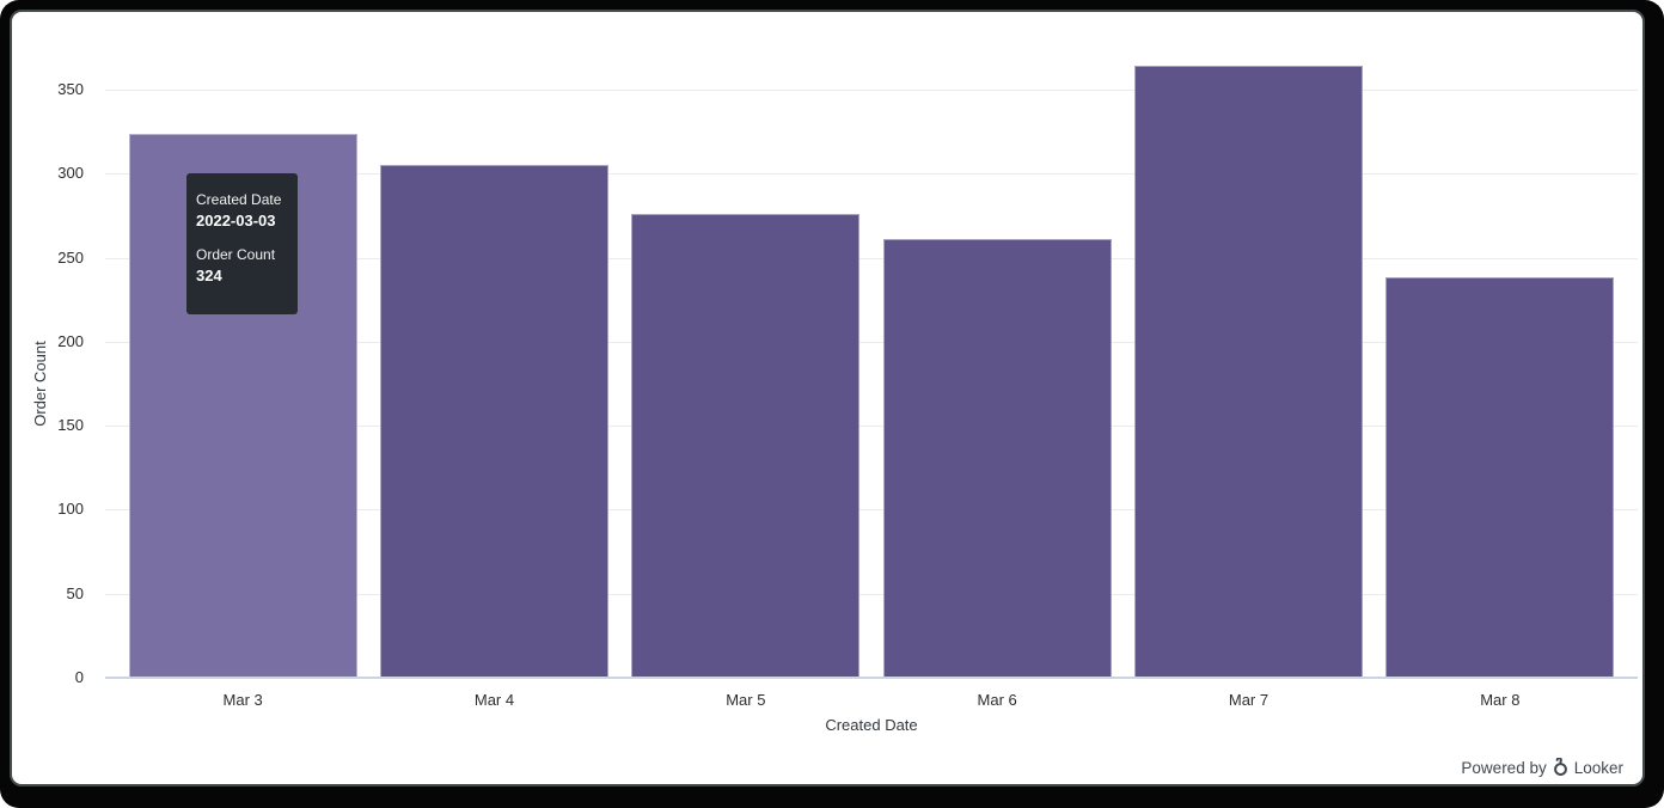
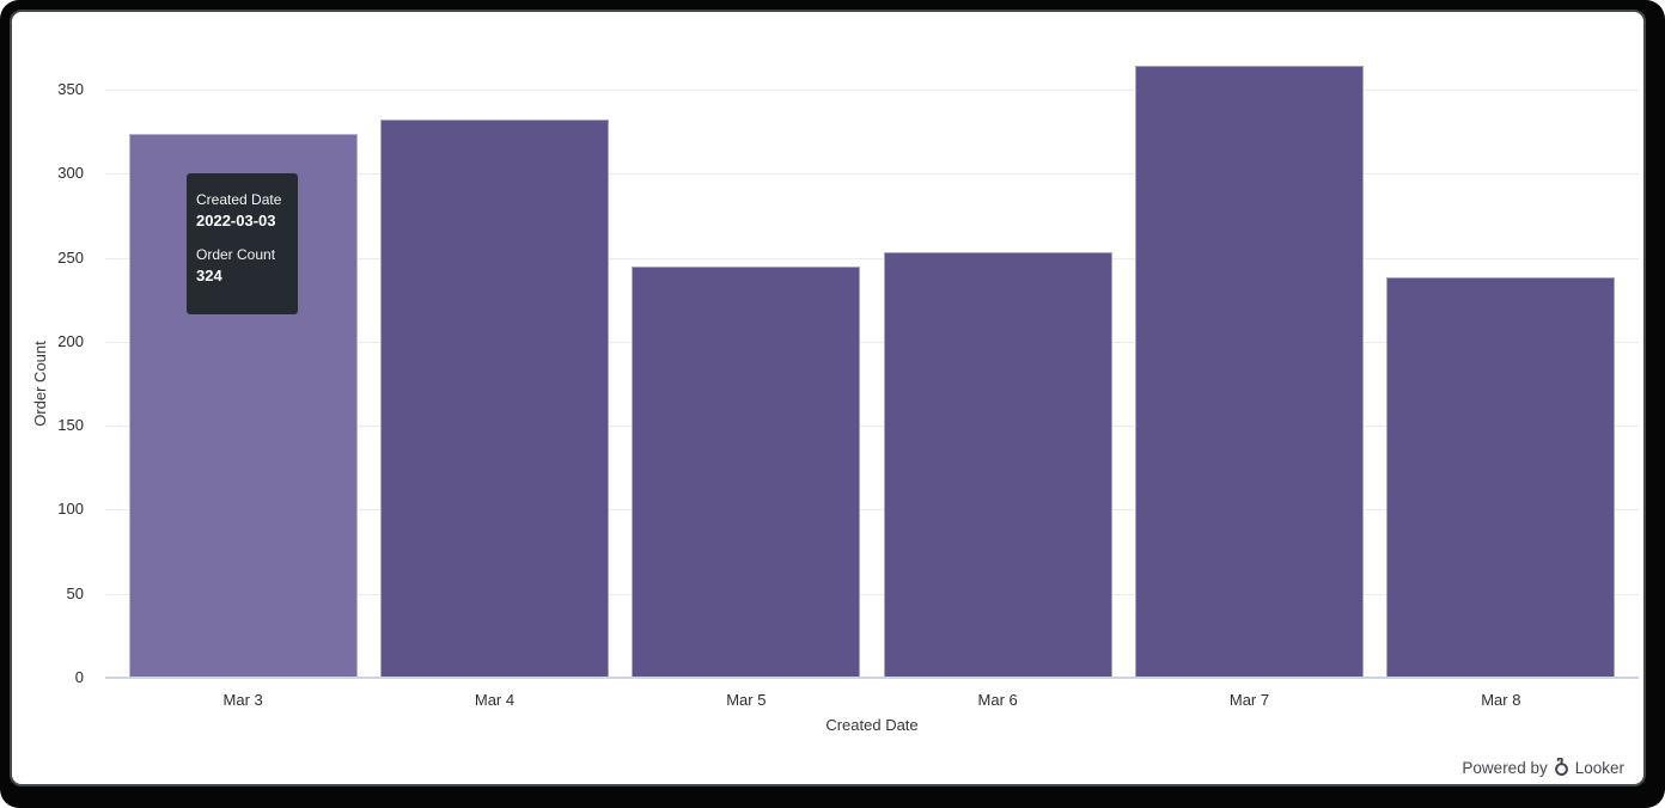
Mar 4: 305 -> 332
Mar 5: 276 -> 245
Mar 6: 261 -> 253
